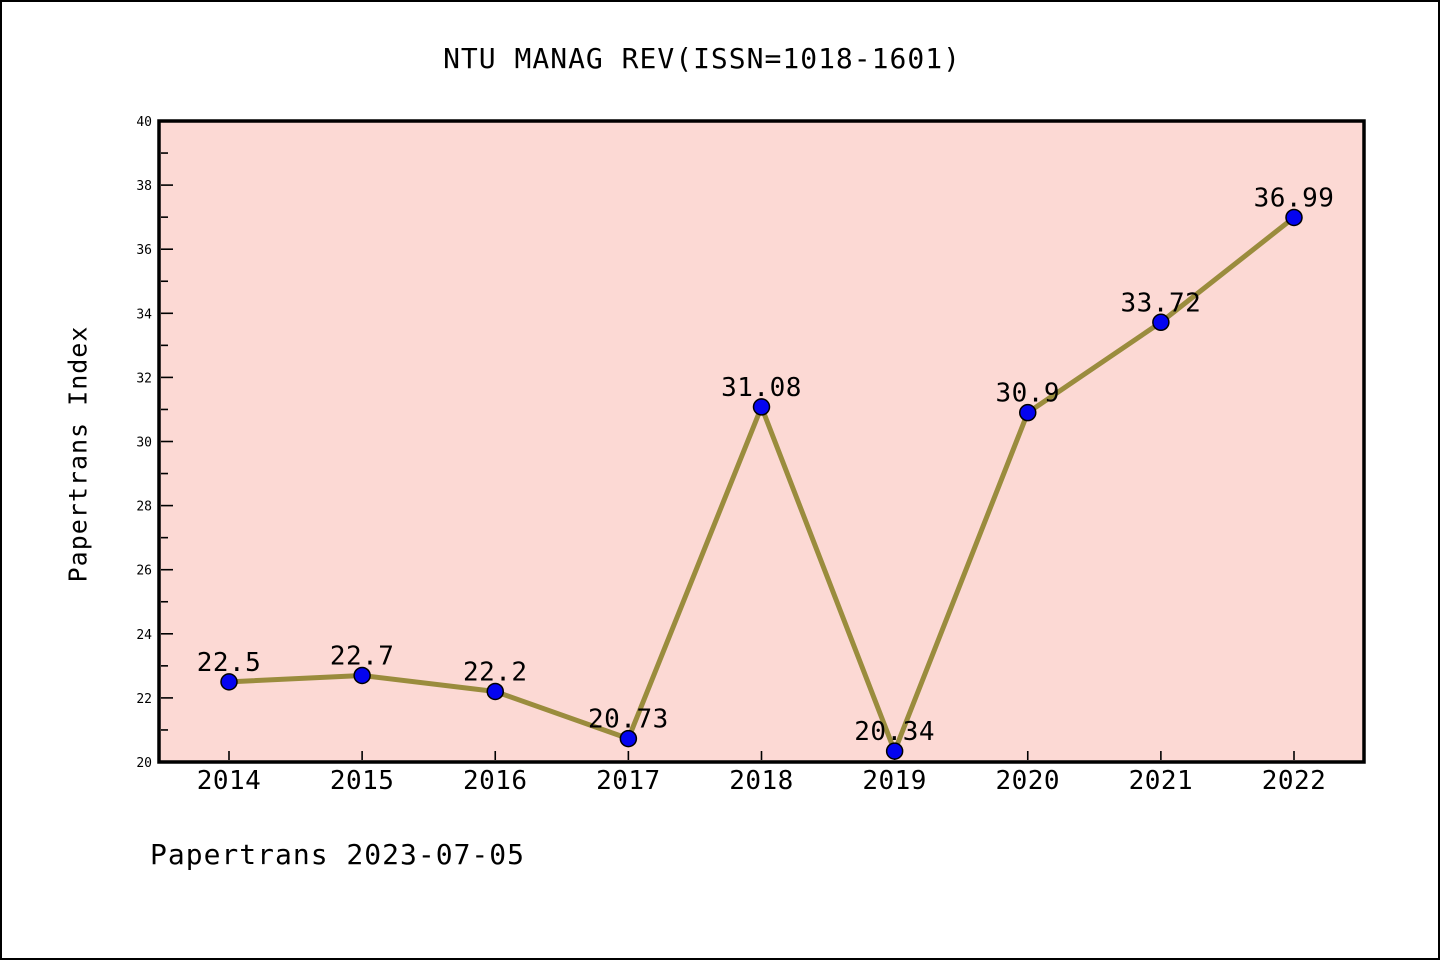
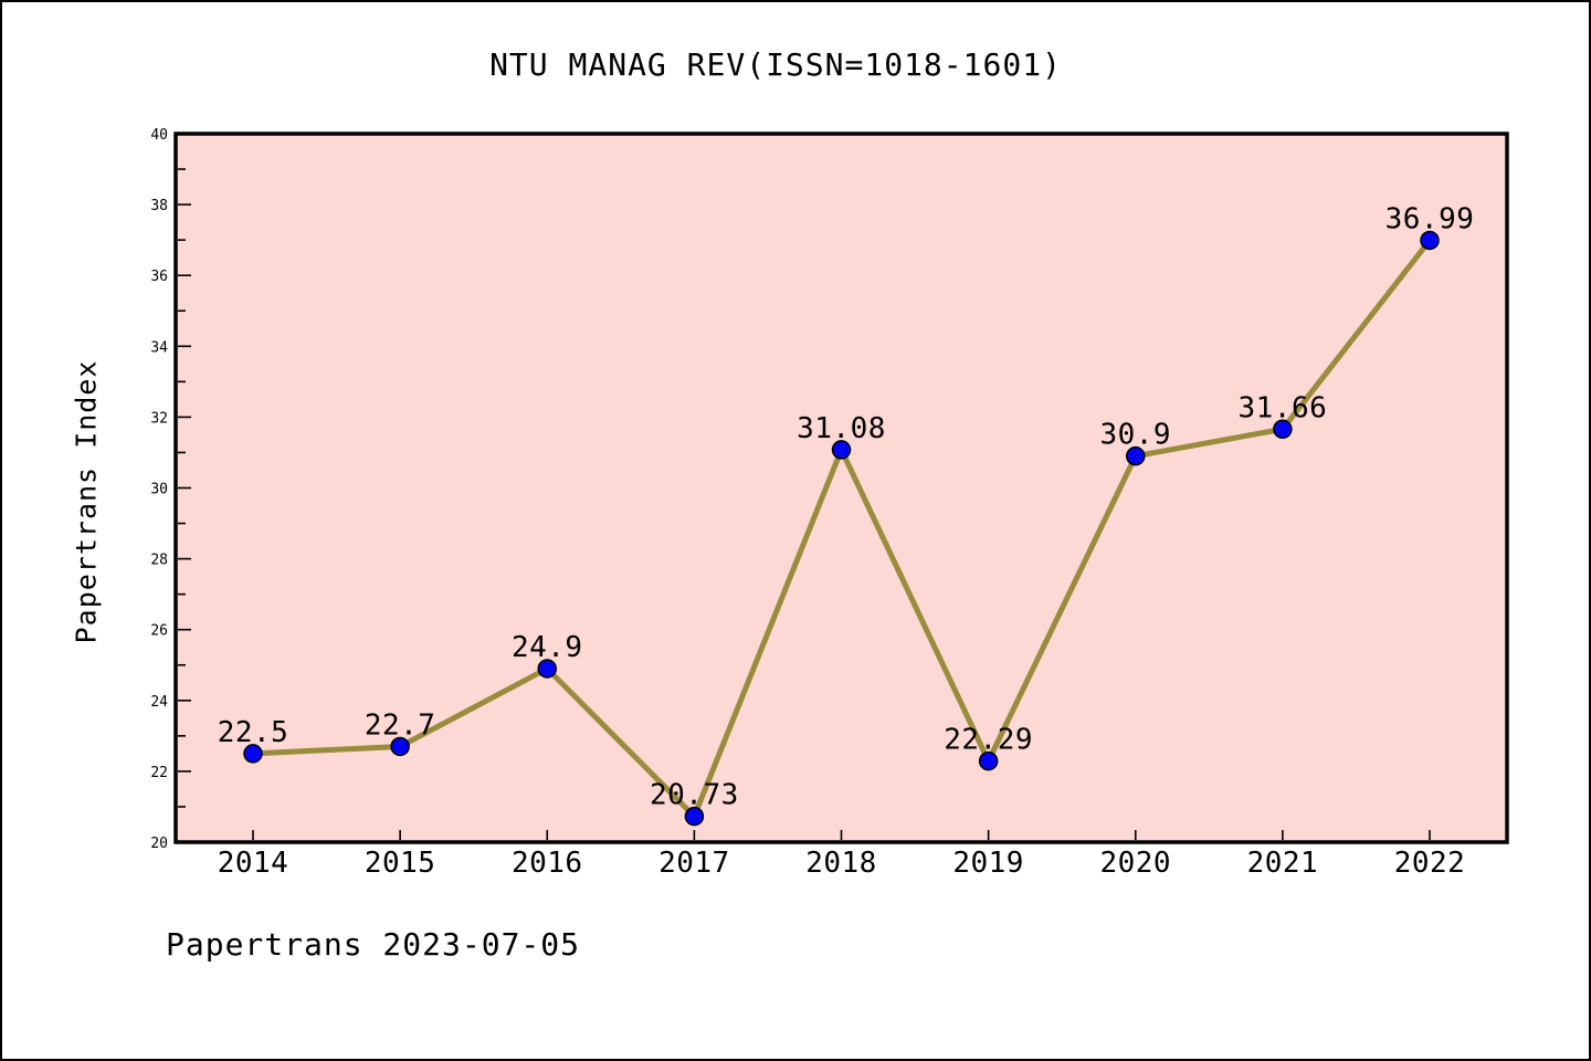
2016: 22.2 -> 24.9
2019: 20.34 -> 22.29
2021: 33.72 -> 31.66
